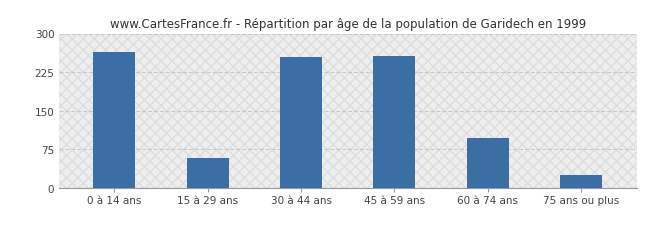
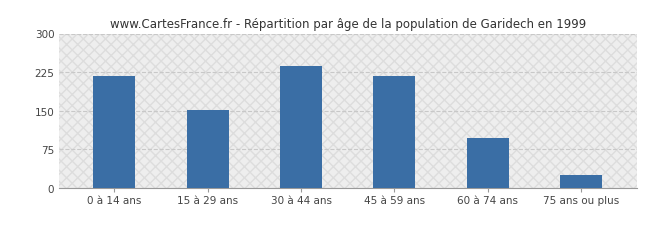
0 à 14 ans: 264 -> 218
15 à 29 ans: 58 -> 152
30 à 44 ans: 254 -> 236
45 à 59 ans: 256 -> 217
